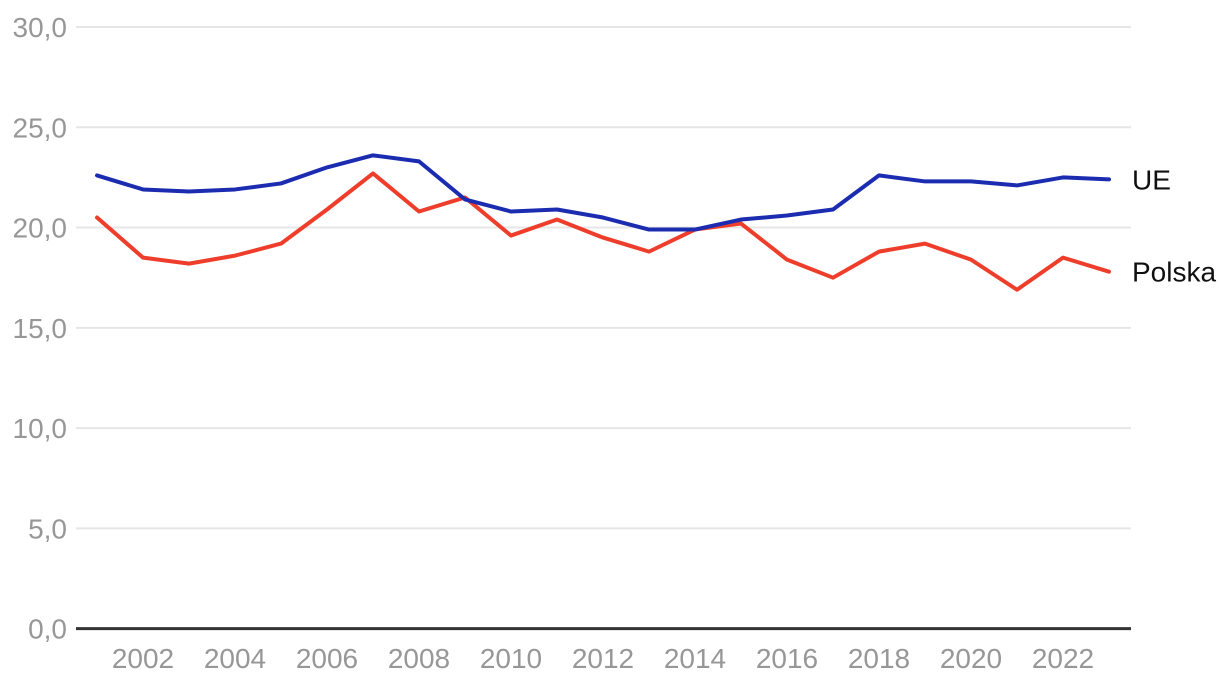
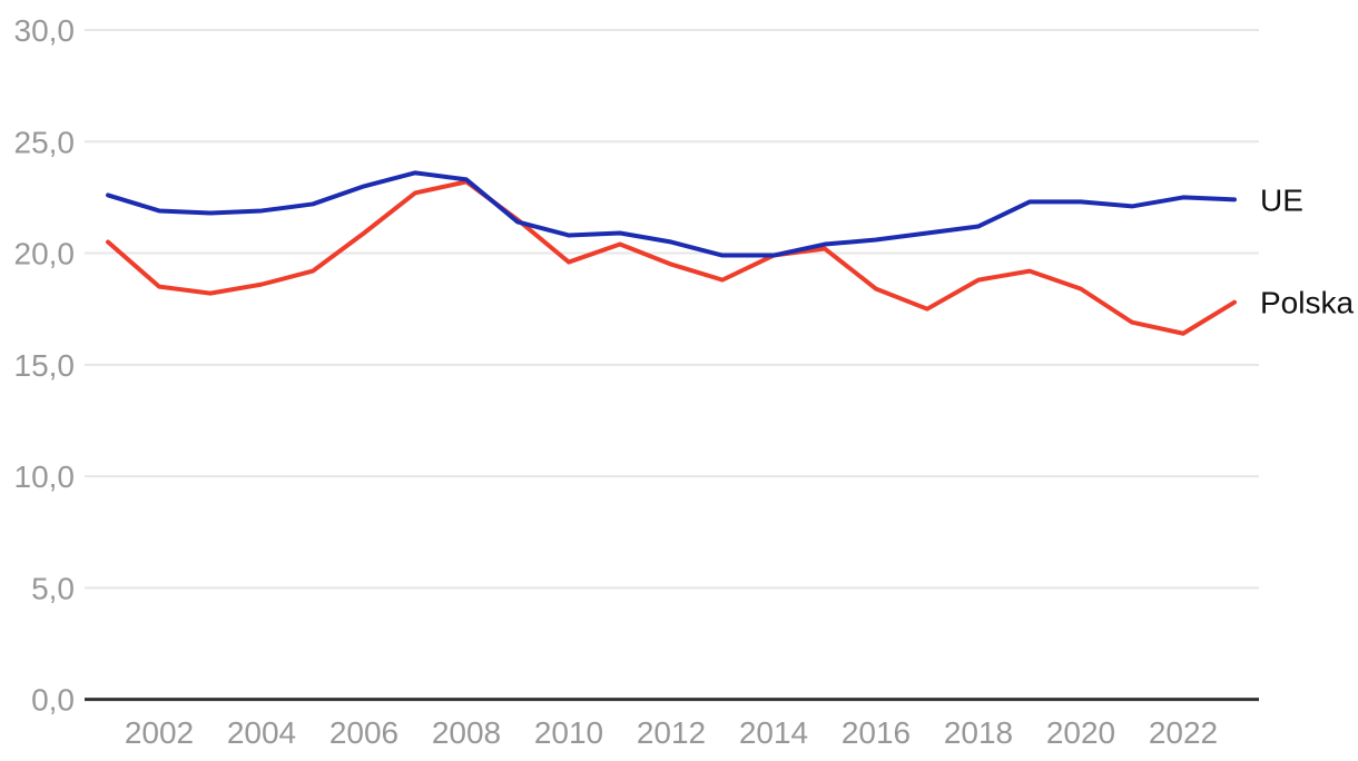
Polska/2008: 20,8 -> 23,2
UE/2018: 22,6 -> 21,2
Polska/2022: 18,5 -> 16,4
